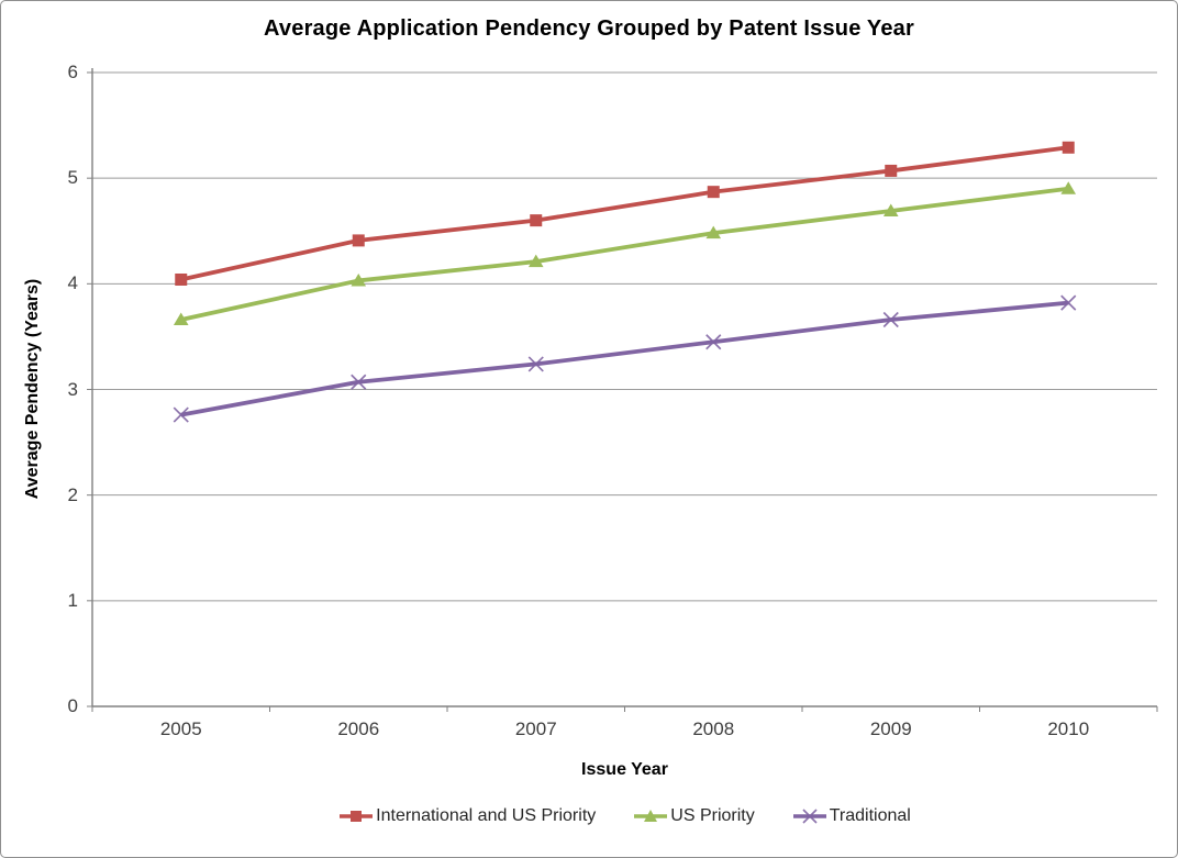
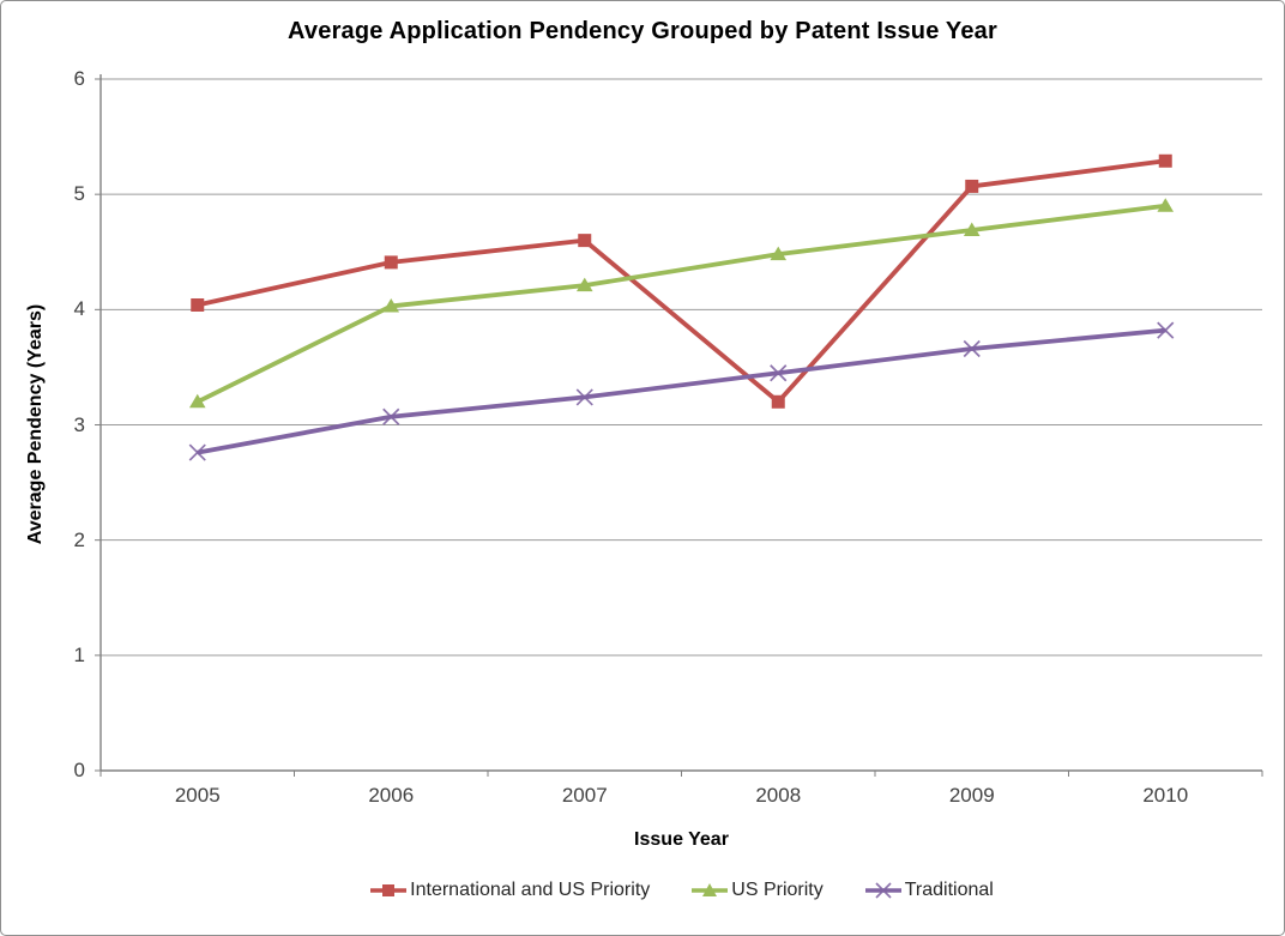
US Priority/2005: 3.7 -> 3.2
International and US Priority/2008: 4.9 -> 3.2
